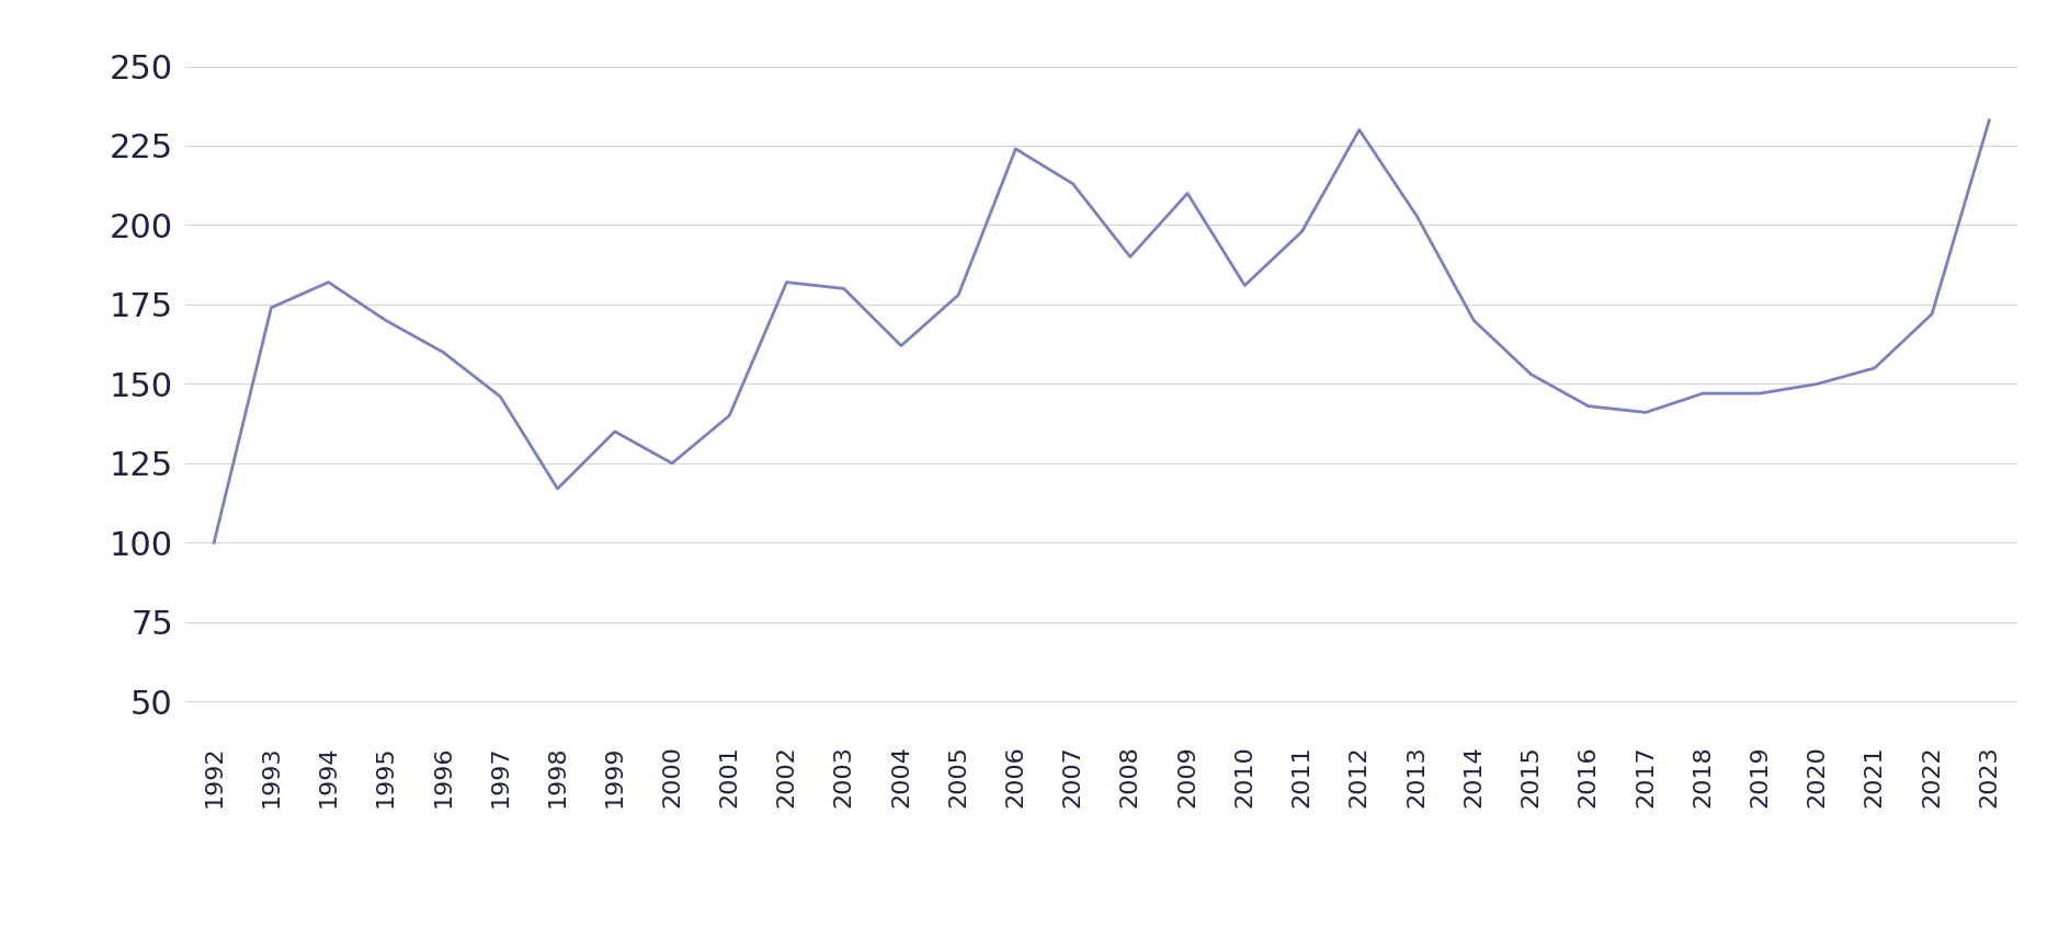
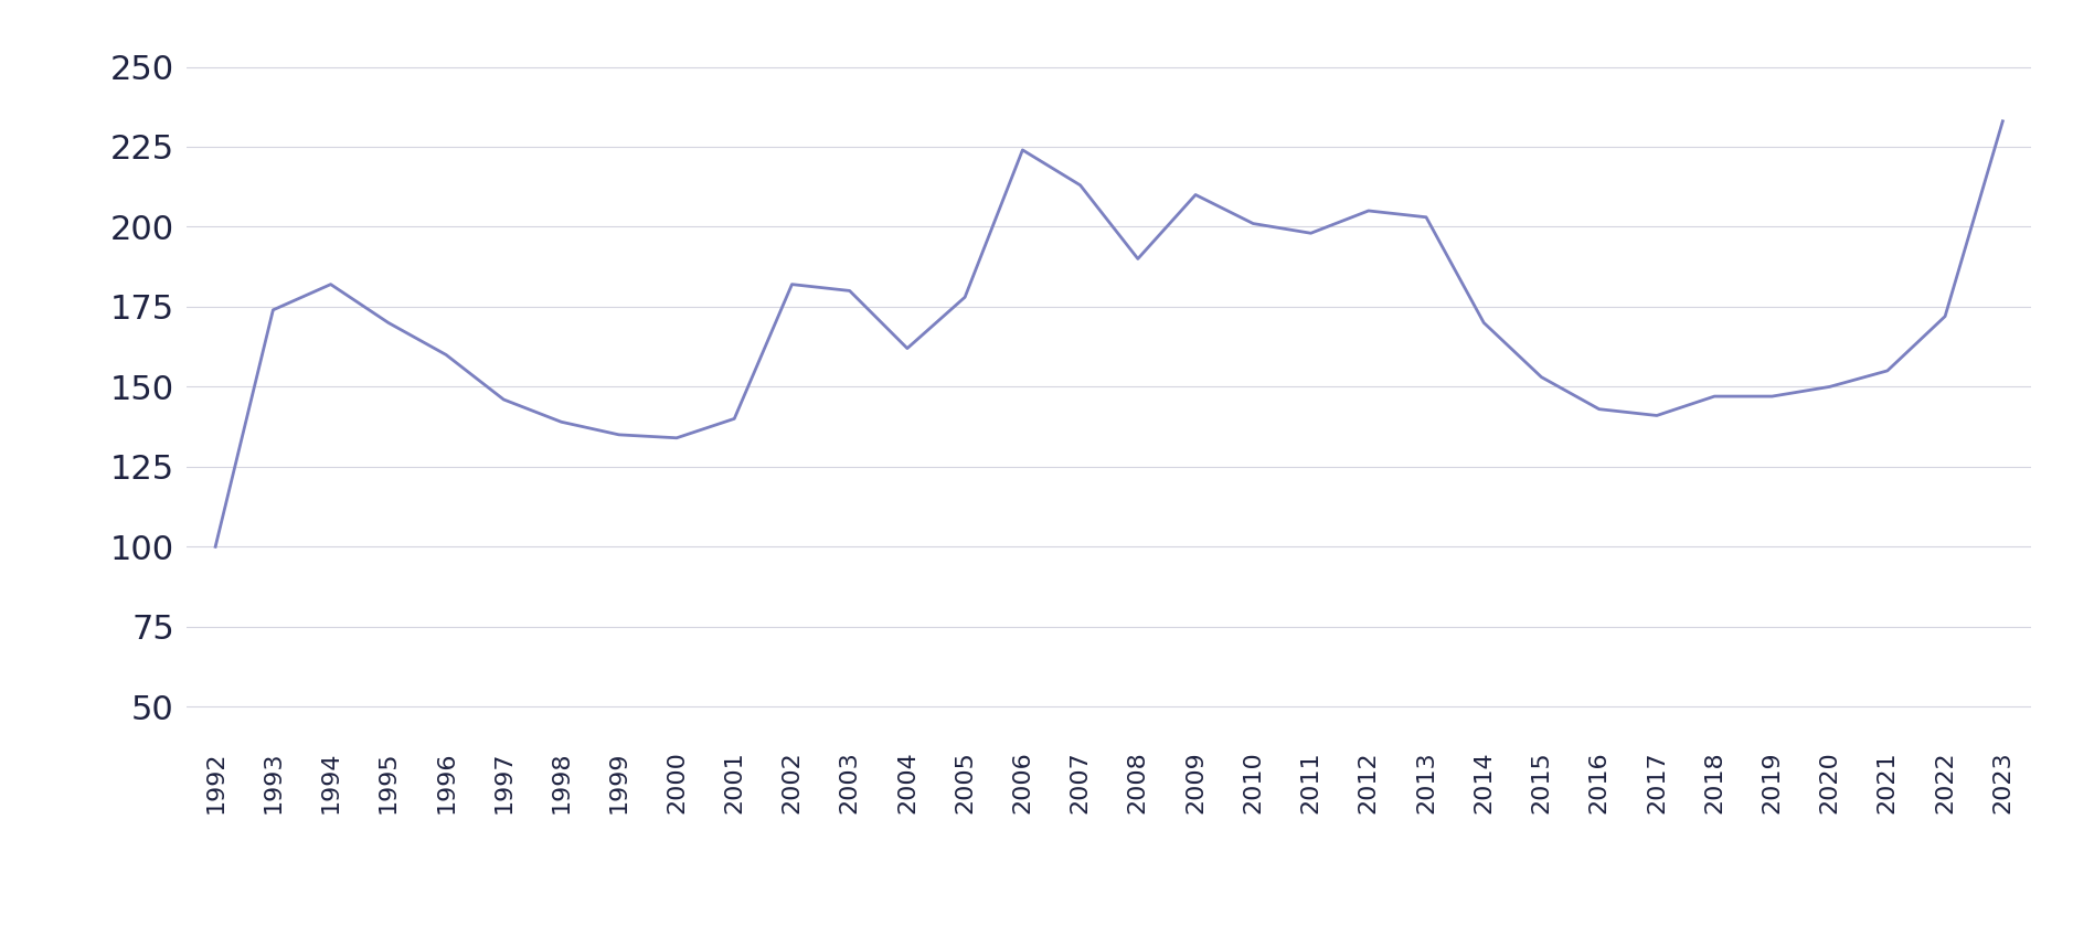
1998: 117 -> 139
2000: 125 -> 134
2010: 181 -> 201
2012: 230 -> 205
